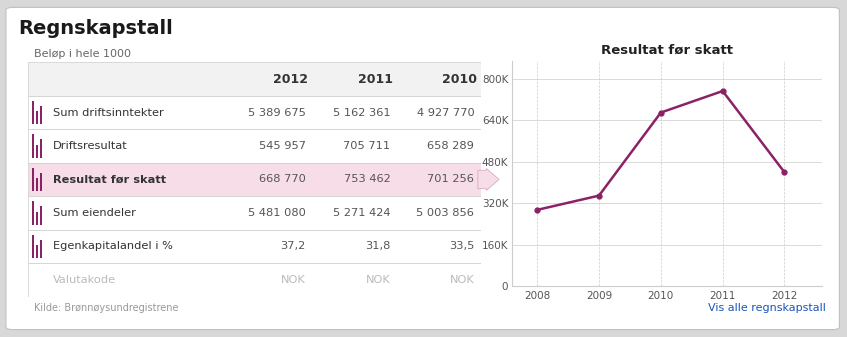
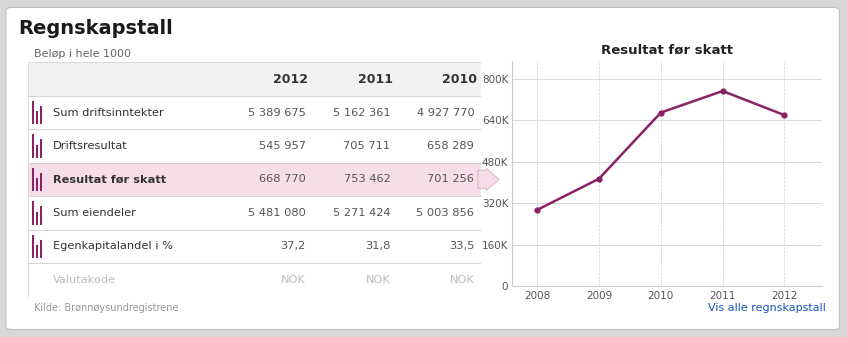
2009: 350K -> 415K
2012: 440K -> 660K
